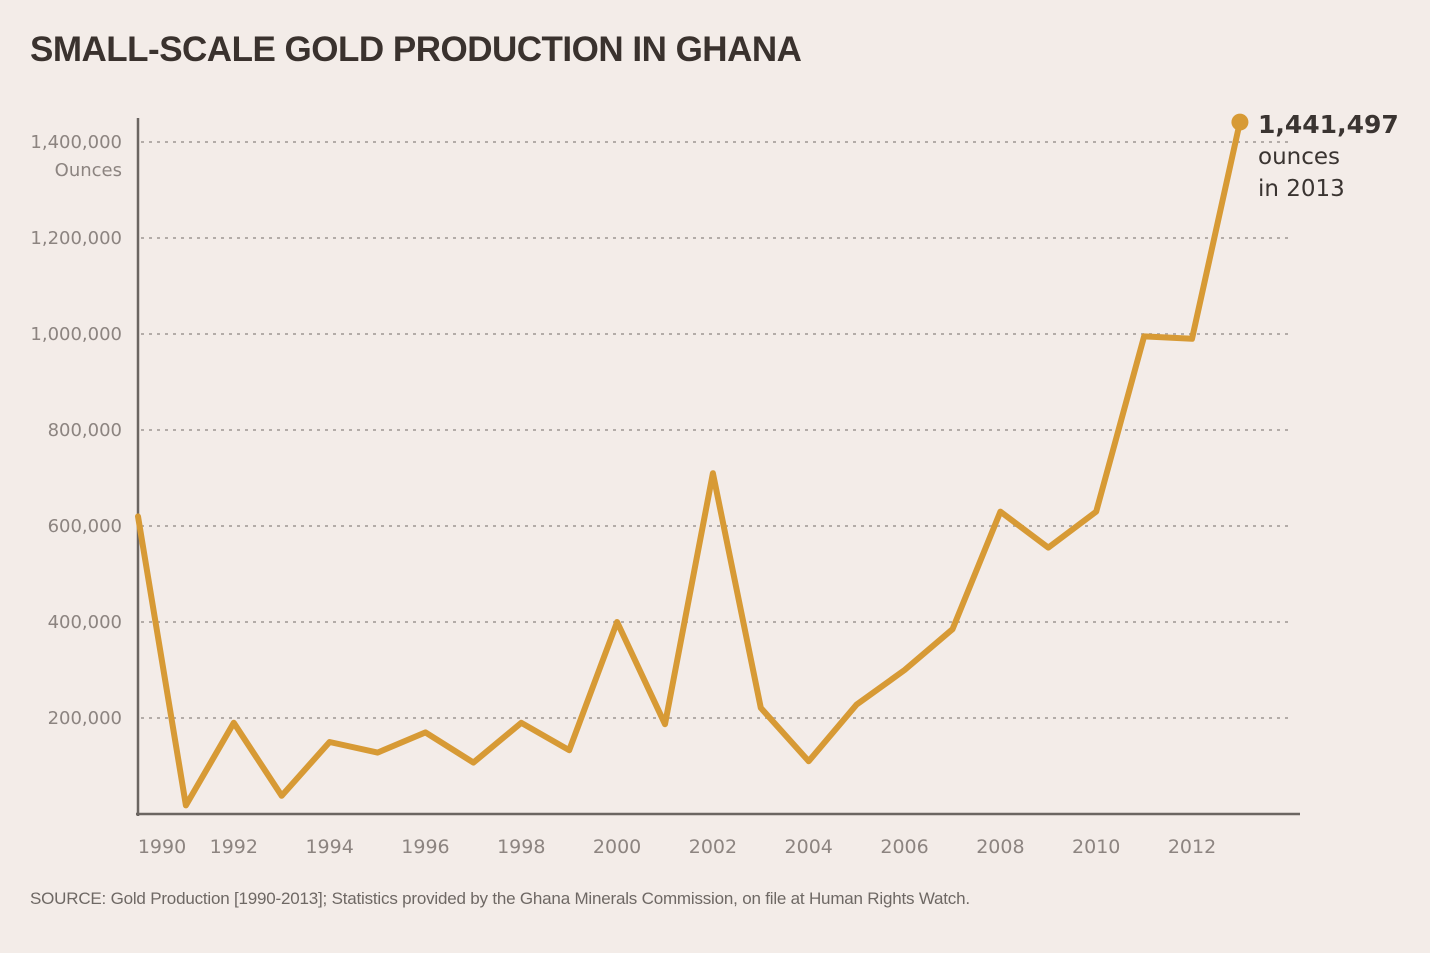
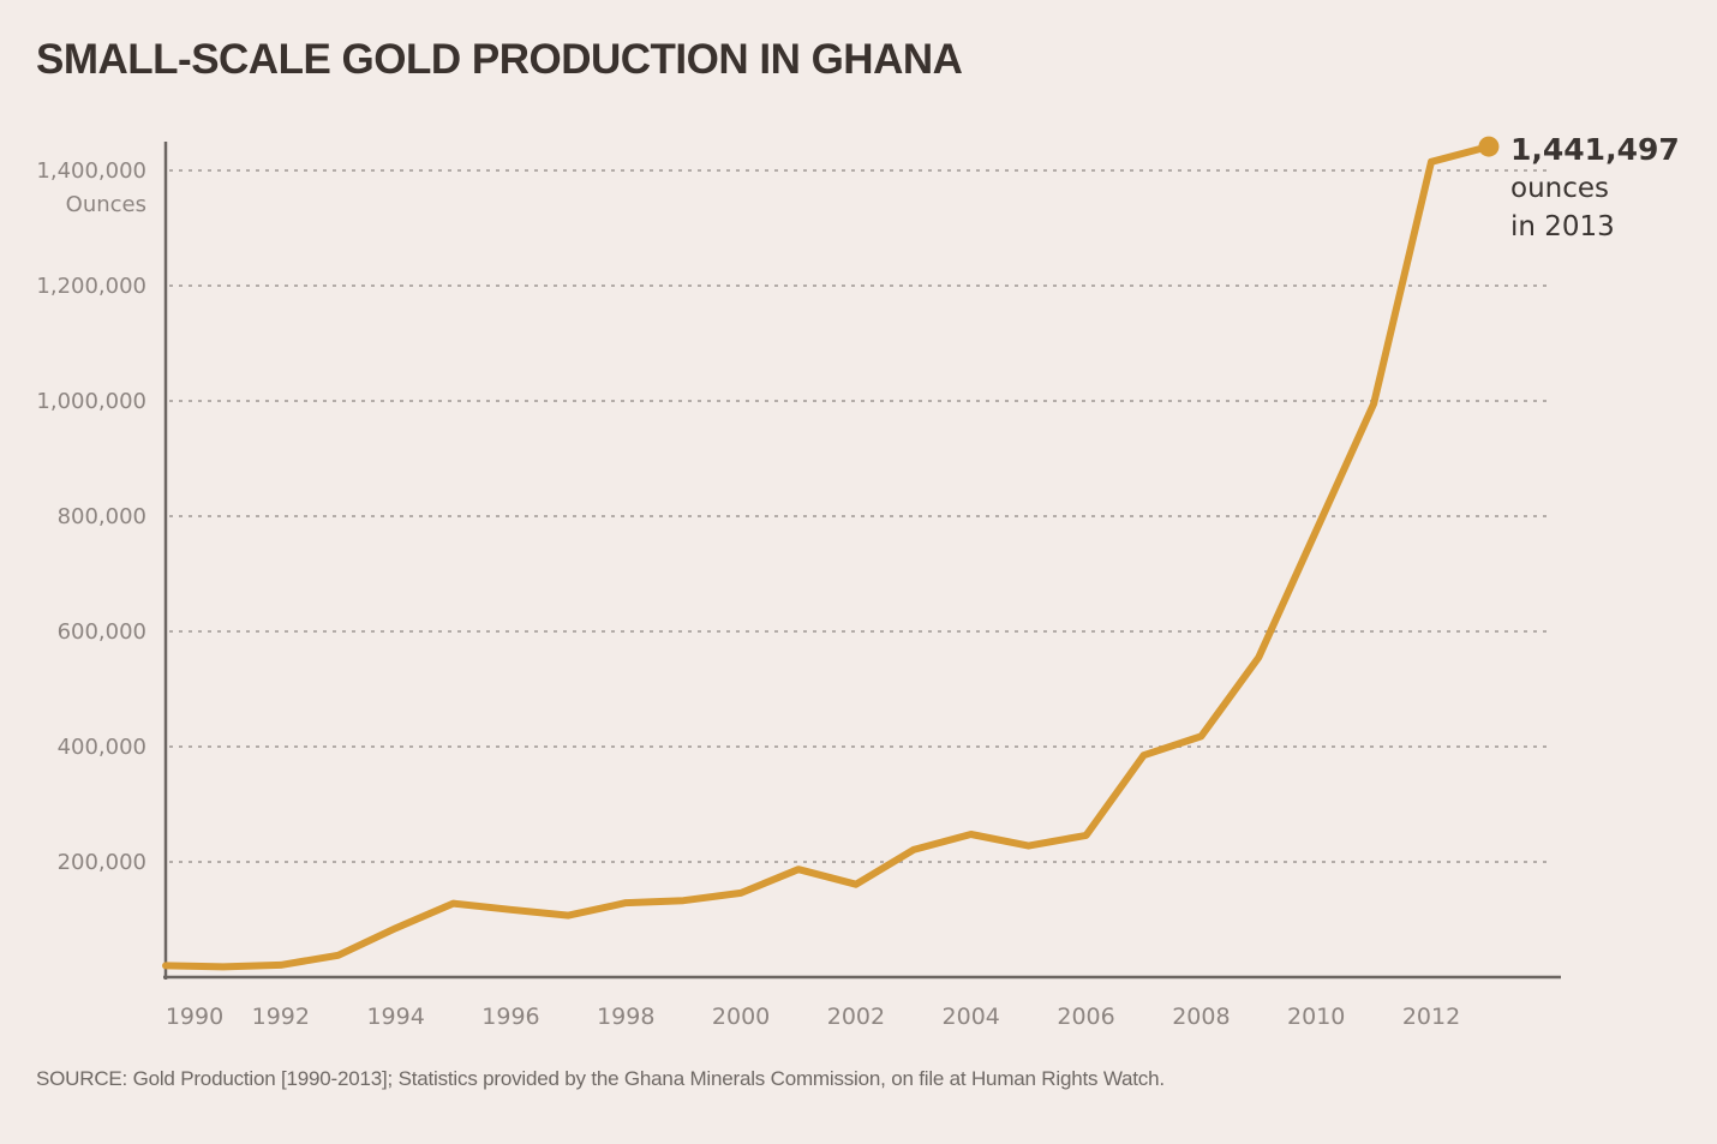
1990: 620000 -> 20000
1992: 190000 -> 20000
1994: 150000 -> 80000
1996: 170000 -> 120000
1998: 190000 -> 130000
2000: 400000 -> 150000
2002: 710000 -> 160000
2004: 110000 -> 250000
2006: 300000 -> 250000
2008: 630000 -> 420000
2010: 630000 -> 780000
2012: 990000 -> 1420000
